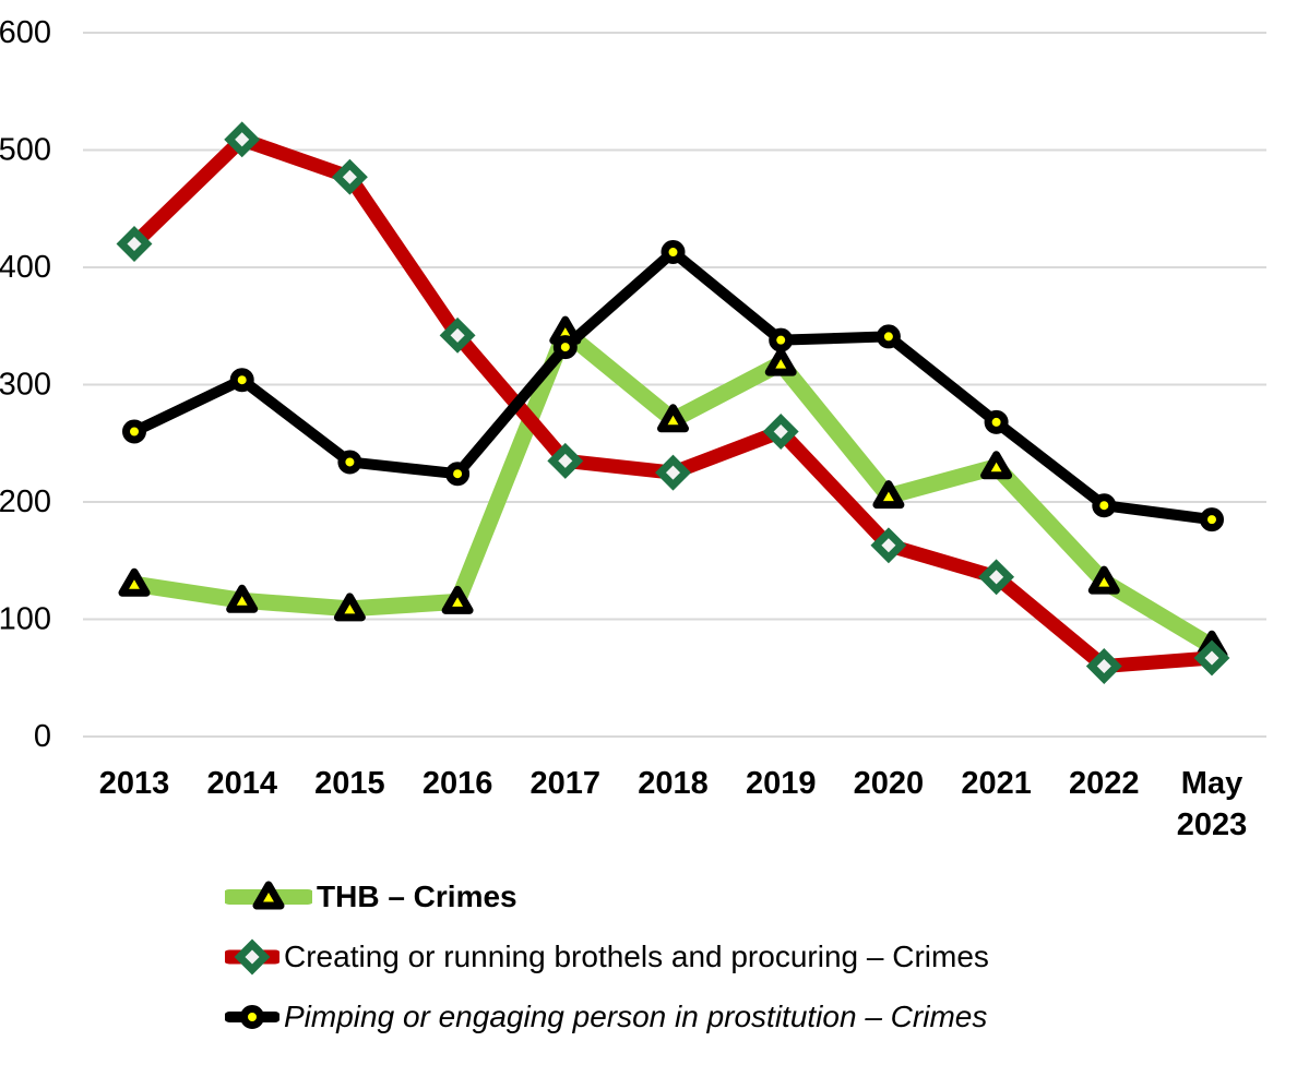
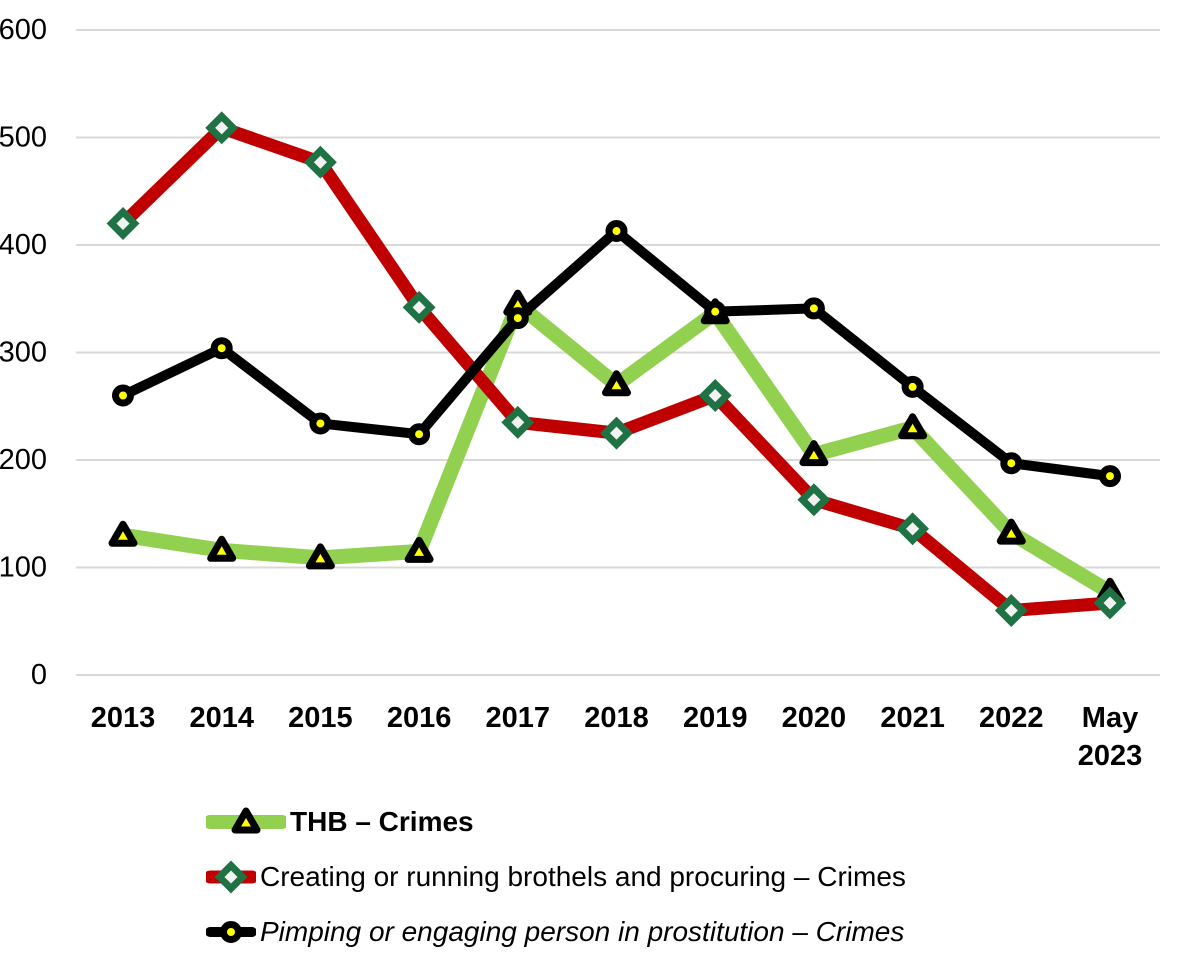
THB – Crimes/2019: 318 -> 337
